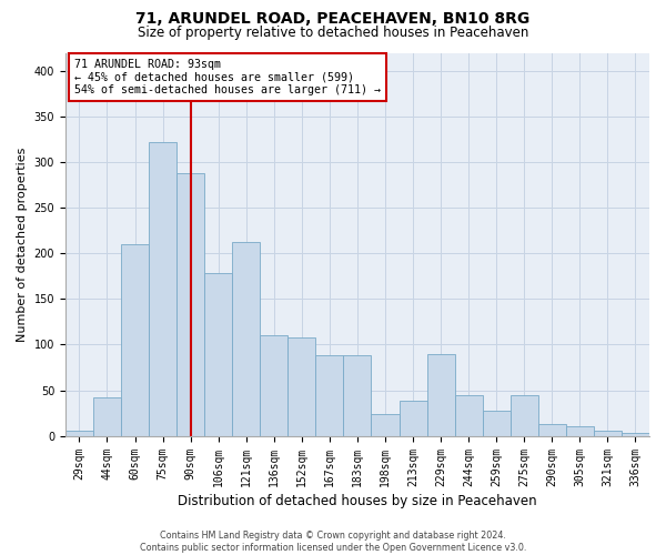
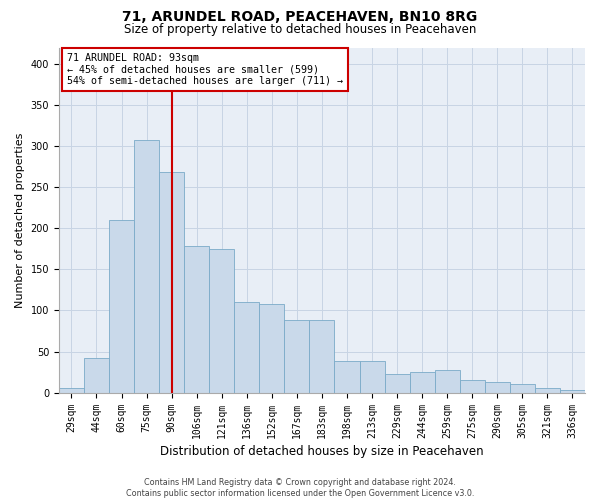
75sqm: 322 -> 308
90sqm: 288 -> 268
121sqm: 212 -> 175
198sqm: 24 -> 38
229sqm: 90 -> 23
244sqm: 44 -> 25
275sqm: 44 -> 15
